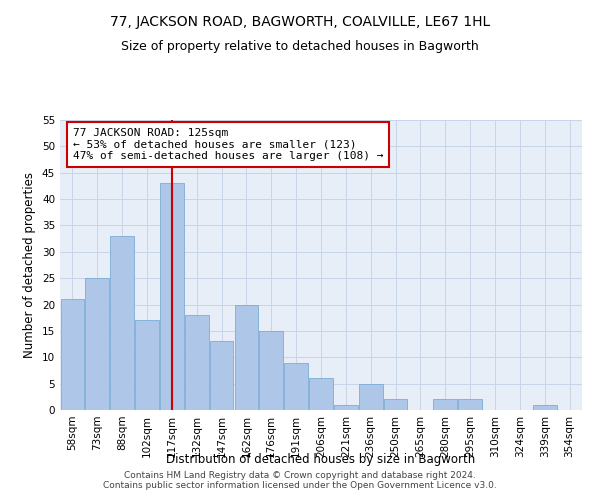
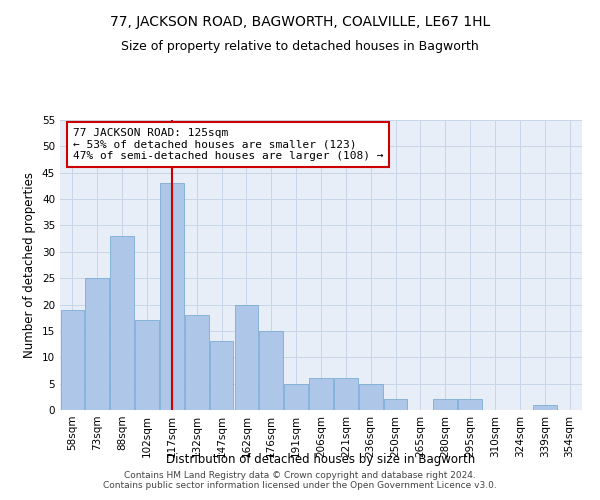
58sqm: 21 -> 19
191sqm: 9 -> 5
221sqm: 1 -> 6
